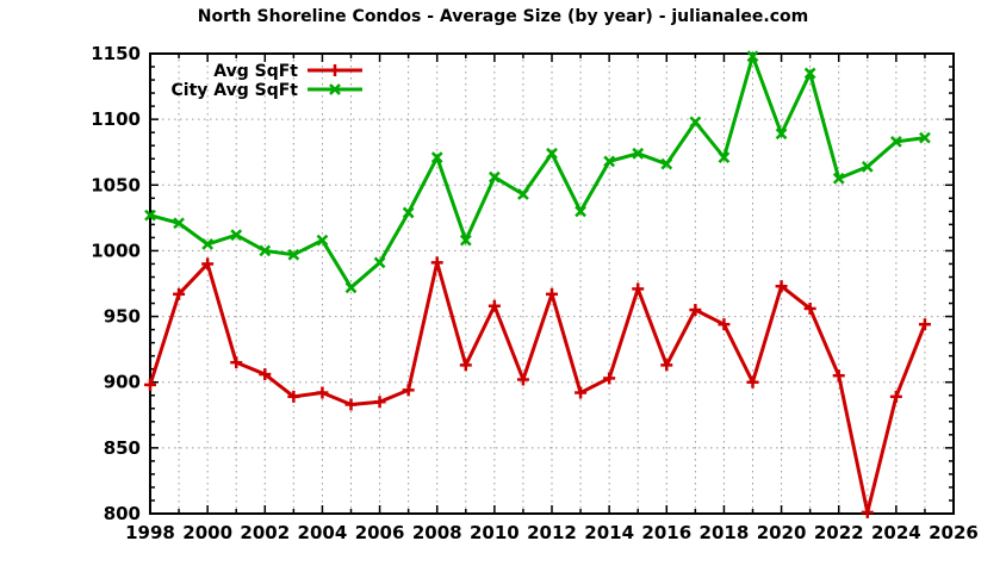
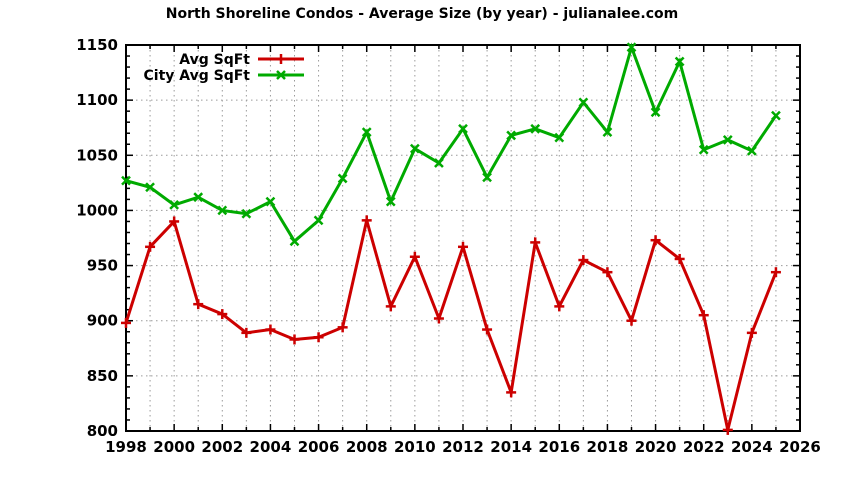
Avg SqFt/2014: 903 -> 835
City Avg SqFt/2024: 1083 -> 1054
